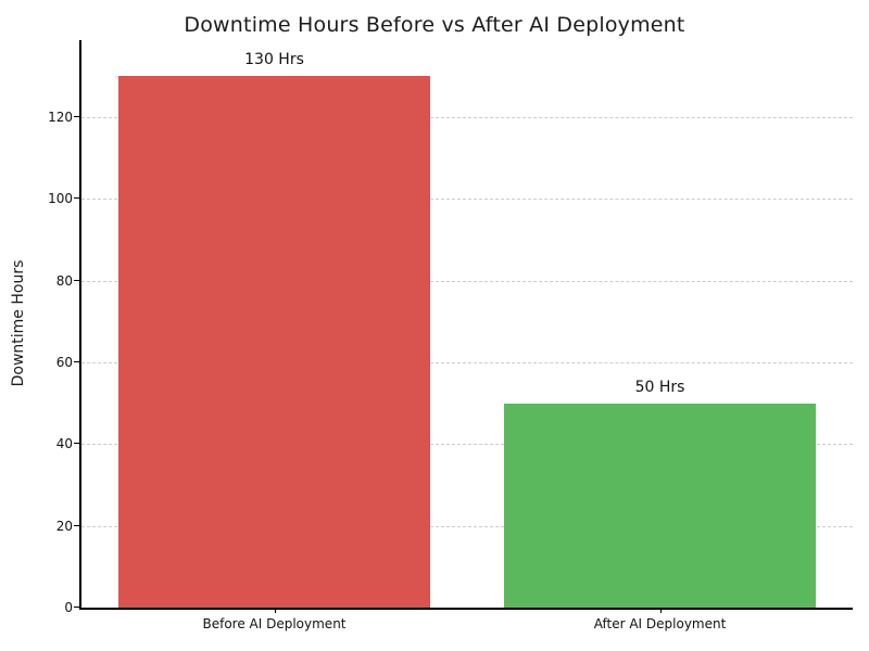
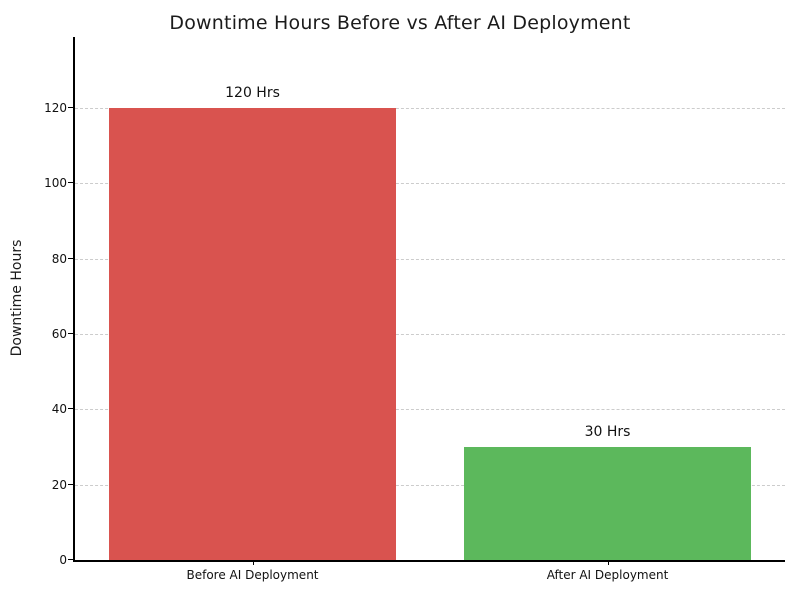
Before AI Deployment: 130 -> 120
After AI Deployment: 50 -> 30
